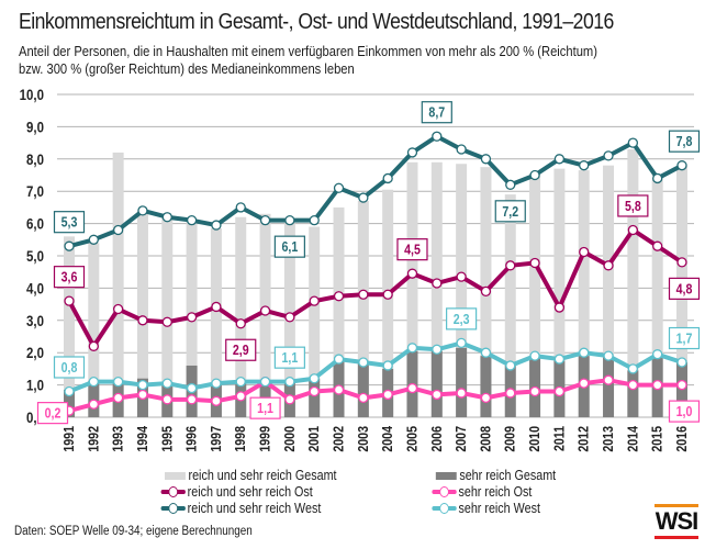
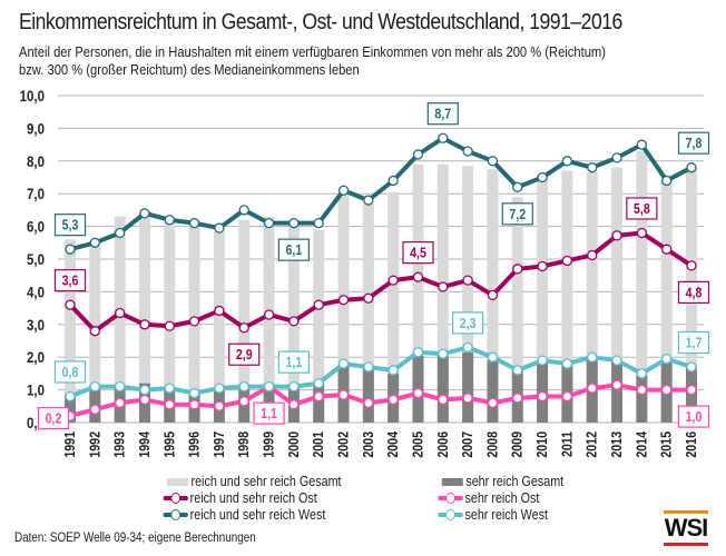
reich und sehr reich Ost/1992: 2,2 -> 2,8
reich und sehr reich Gesamt/1993: 8,2 -> 6,3
sehr reich Gesamt/1996: 1,6 -> 0,9
reich und sehr reich Gesamt/2002: 6,5 -> 7,0
reich und sehr reich Ost/2004: 3,8 -> 4,3
reich und sehr reich Ost/2011: 3,4 -> 5,0
reich und sehr reich Ost/2013: 4,7 -> 5,7
